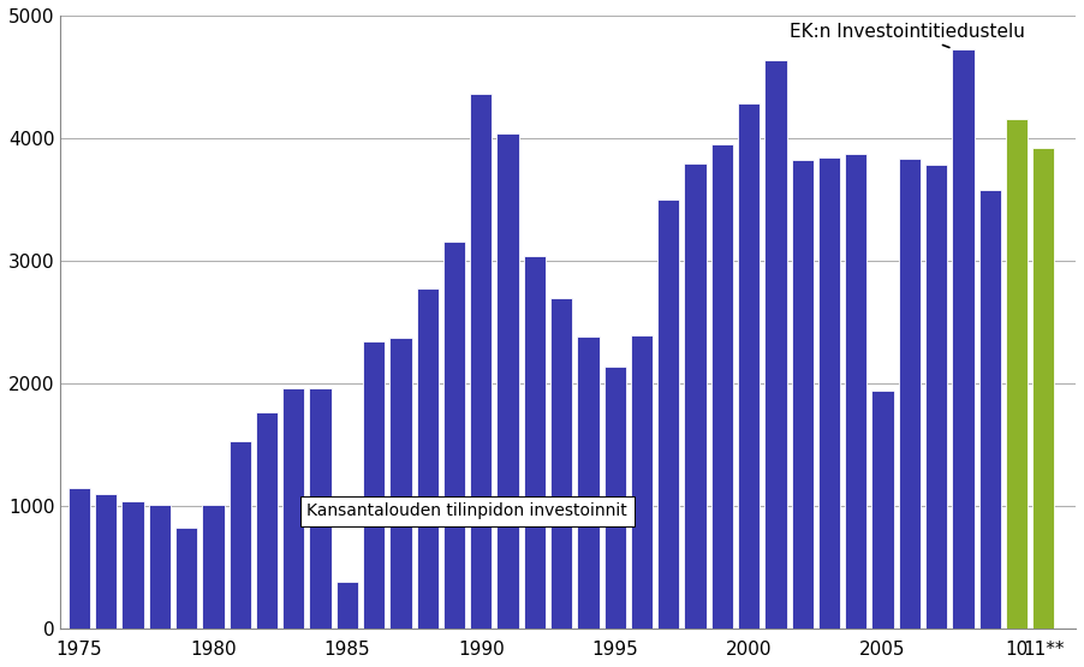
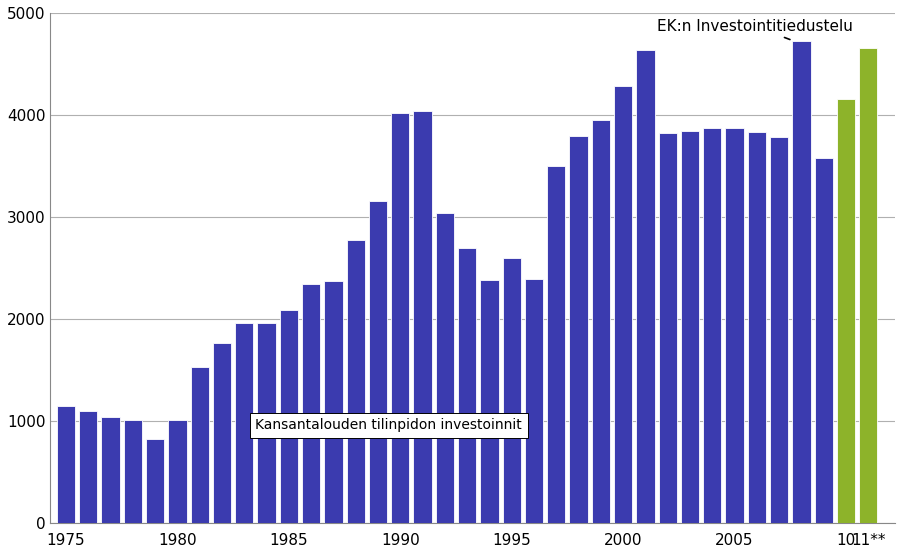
1985: 390 -> 2090
1990: 4360 -> 4020
1995: 2140 -> 2600
2005: 1940 -> 3870
11**: 3920 -> 4660
